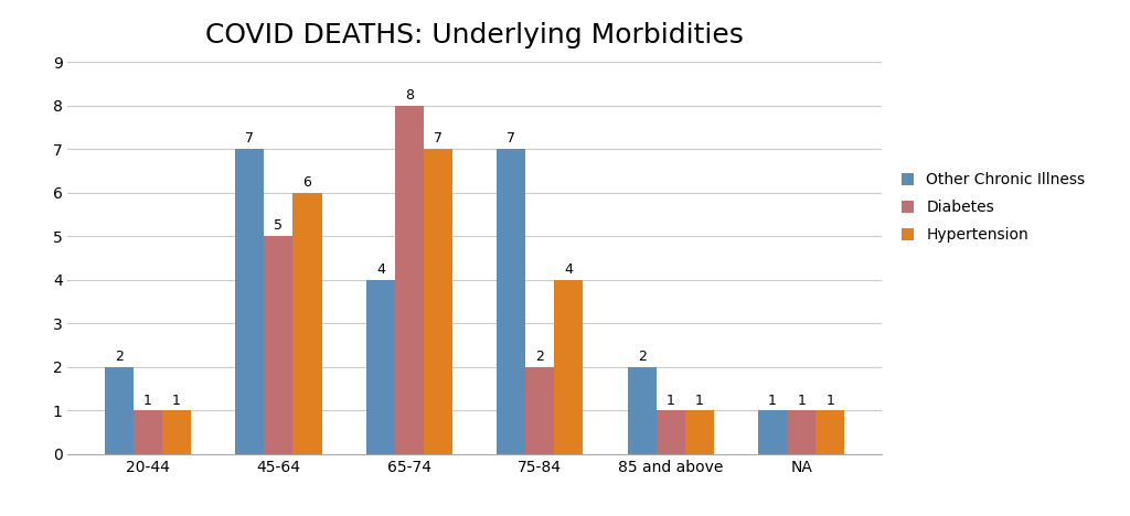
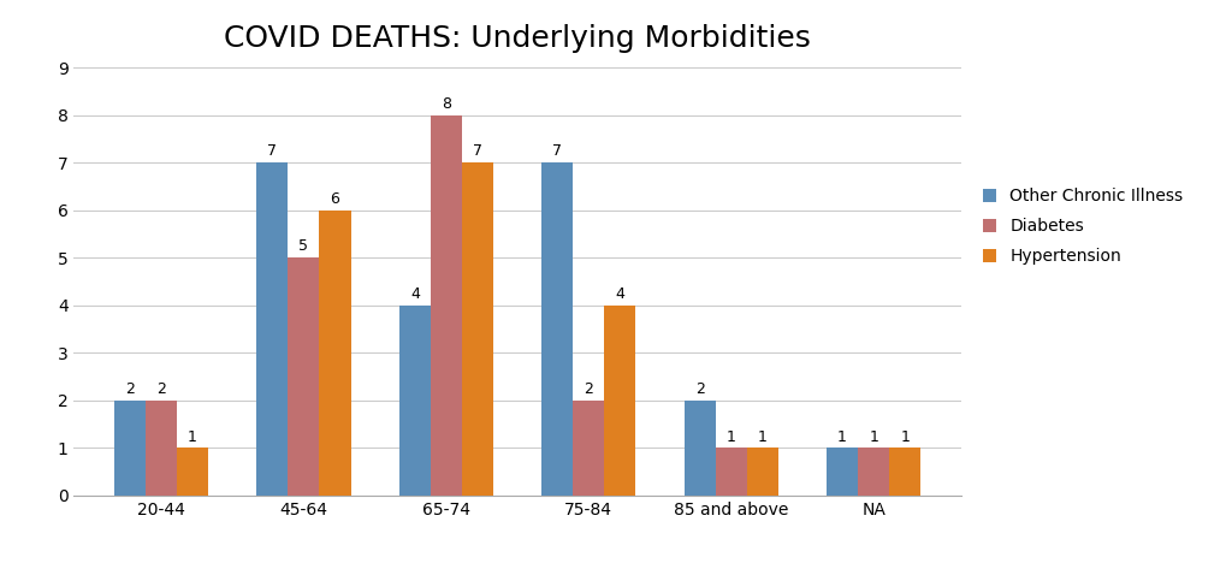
Diabetes/20-44: 1 -> 2
